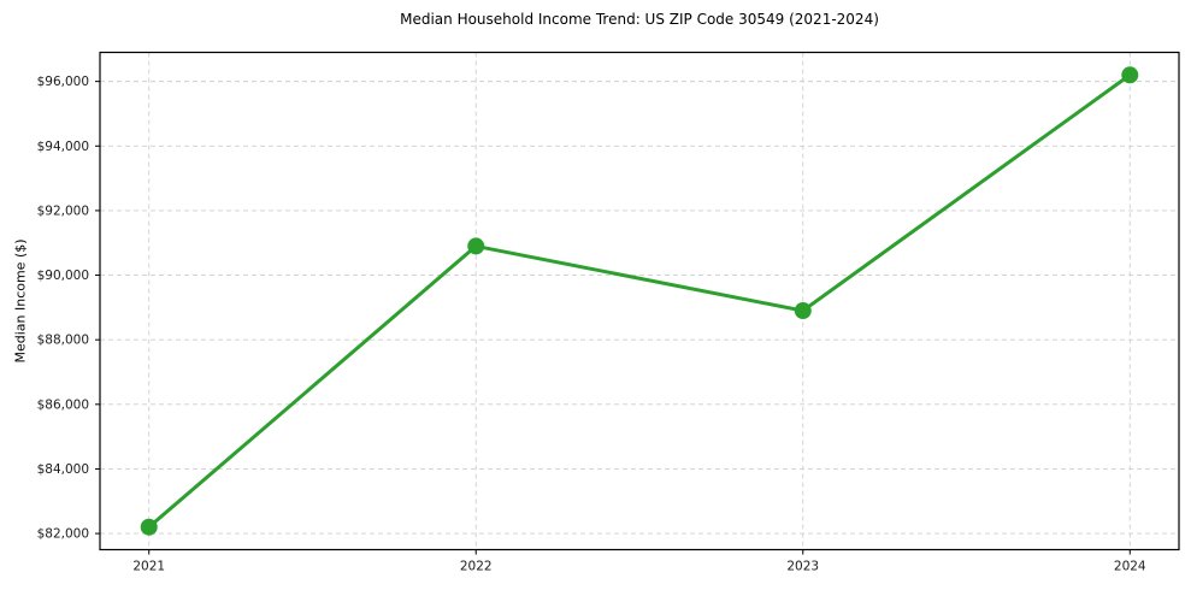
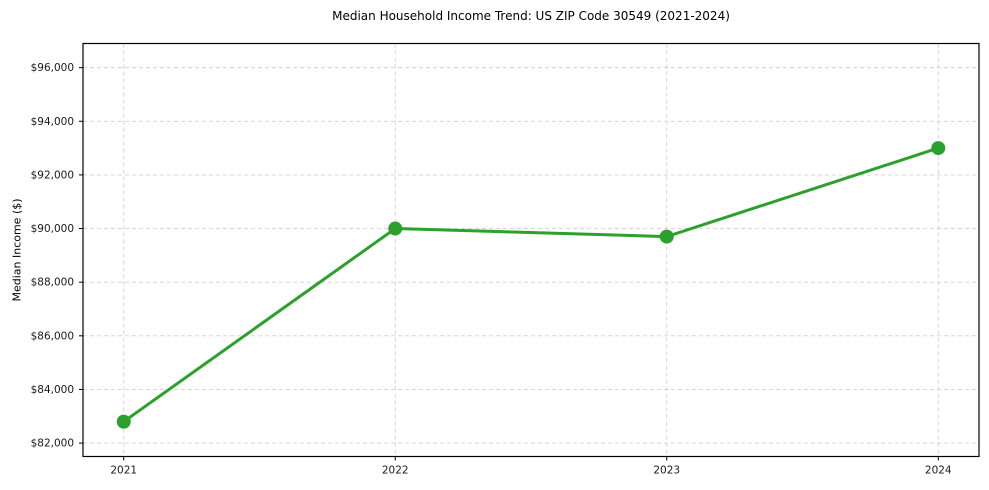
2021: $82200 -> $82800
2022: $90900 -> $90000
2023: $88900 -> $89700
2024: $96200 -> $93000
